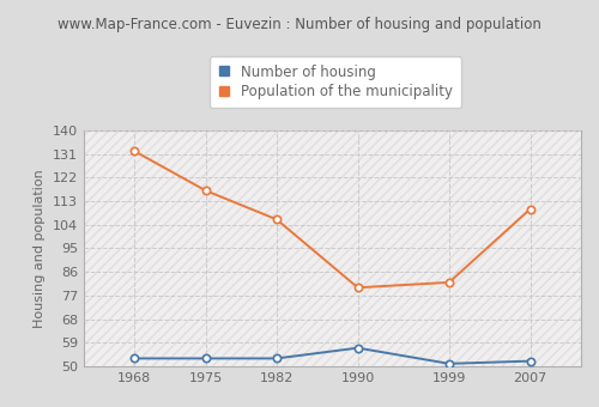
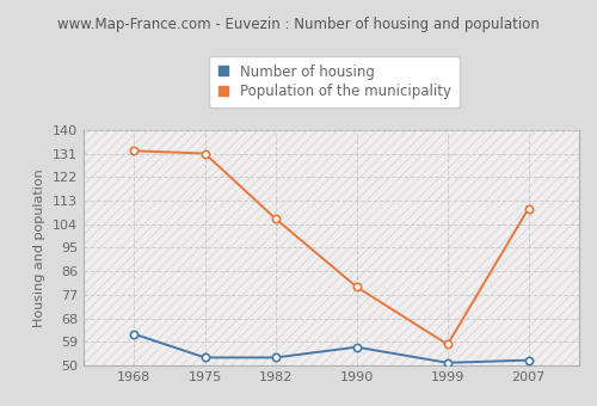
Number of housing/1968: 53 -> 62
Population of the municipality/1975: 117 -> 131
Population of the municipality/1999: 82 -> 58
